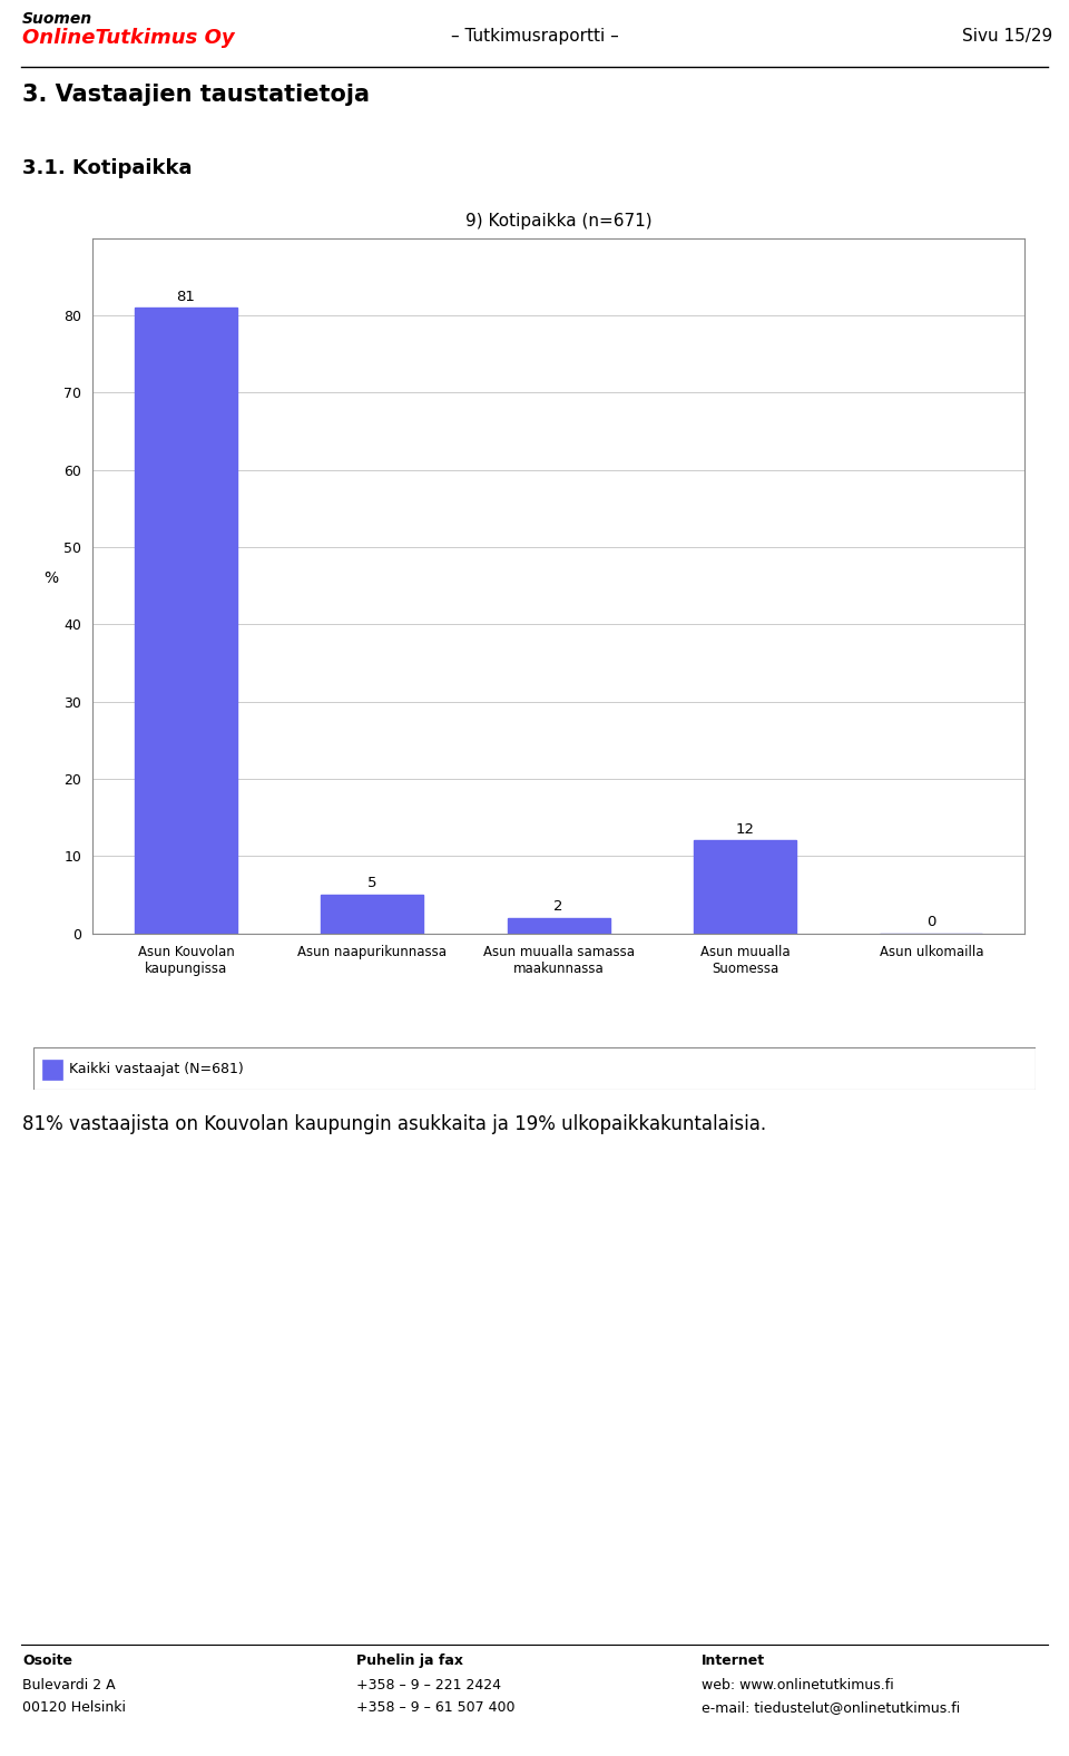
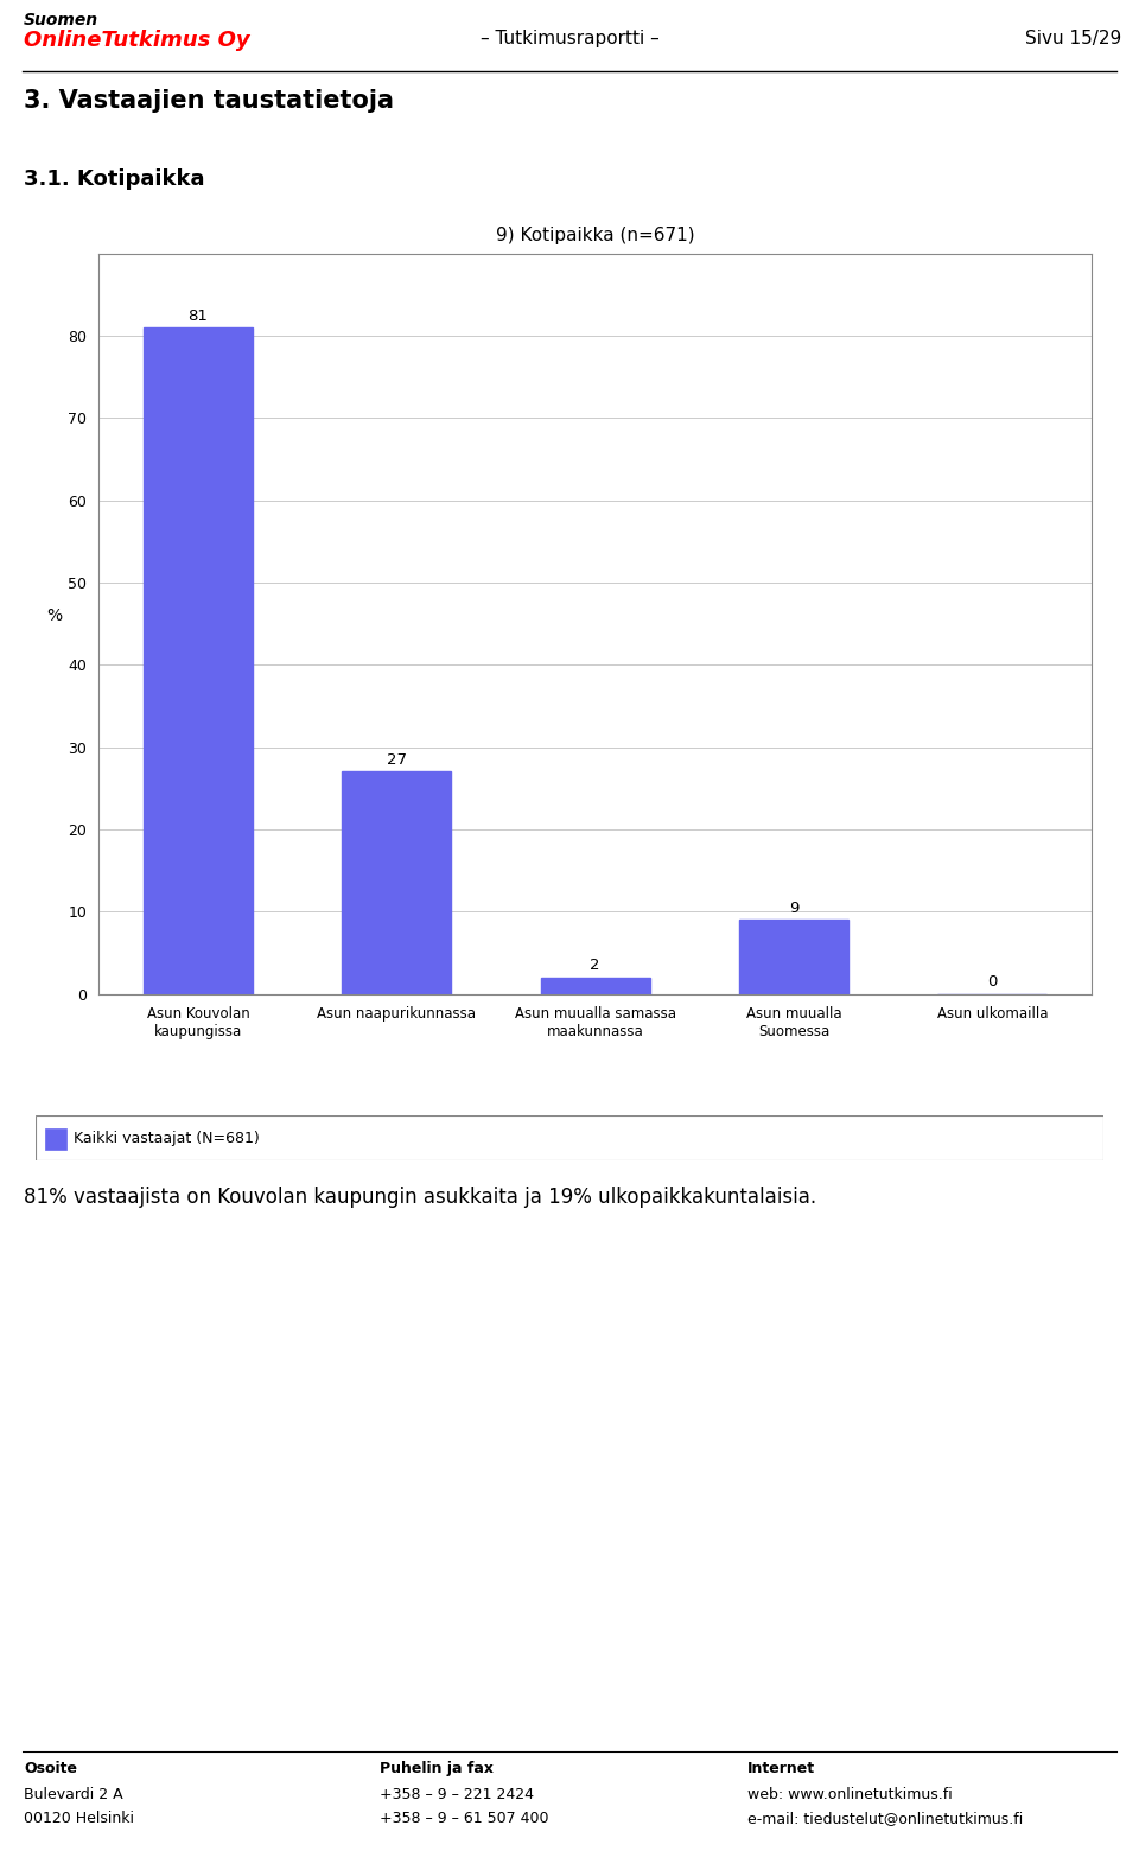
Asun naapurikunnassa: 5 -> 27
Asun muualla Suomessa: 12 -> 9
